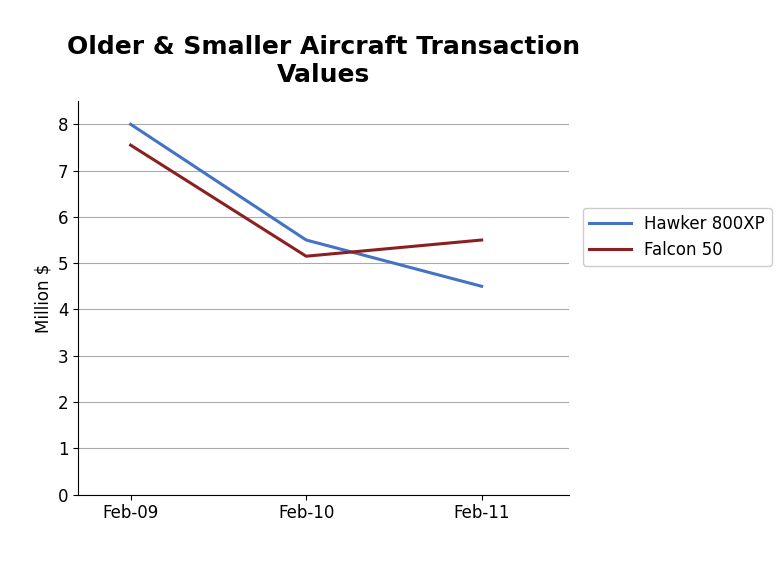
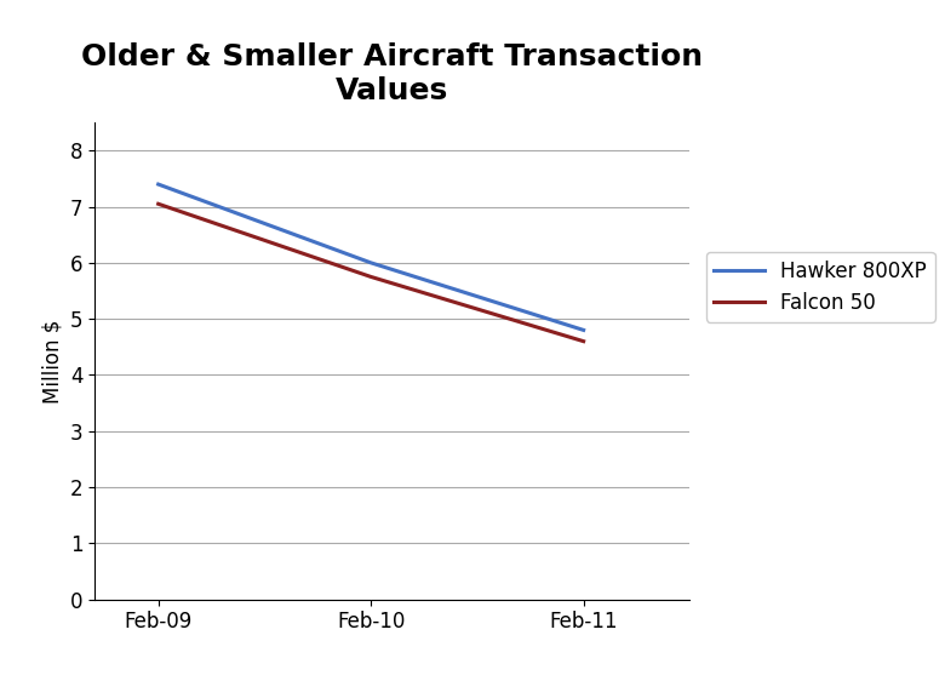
Hawker 800XP/Feb-09: 8.0 -> 7.4
Falcon 50/Feb-09: 7.55 -> 7.05
Hawker 800XP/Feb-10: 5.5 -> 6.0
Falcon 50/Feb-10: 5.15 -> 5.75
Hawker 800XP/Feb-11: 4.5 -> 4.8
Falcon 50/Feb-11: 5.50 -> 4.60
